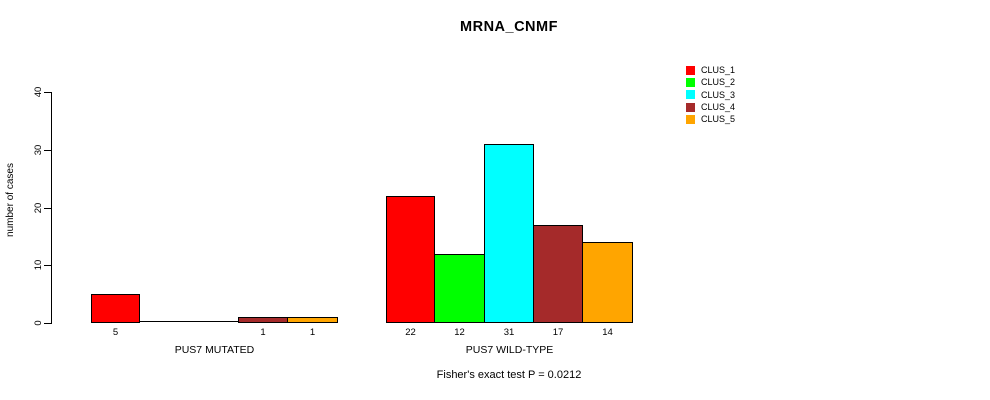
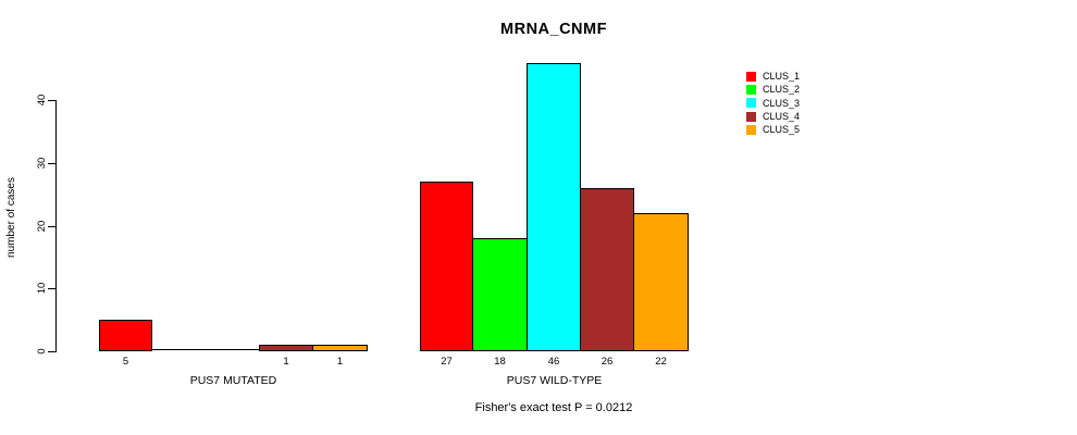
CLUS_1/PUS7 WILD-TYPE: 22 -> 27
CLUS_2/PUS7 WILD-TYPE: 12 -> 18
CLUS_3/PUS7 WILD-TYPE: 31 -> 46
CLUS_4/PUS7 WILD-TYPE: 17 -> 26
CLUS_5/PUS7 WILD-TYPE: 14 -> 22
